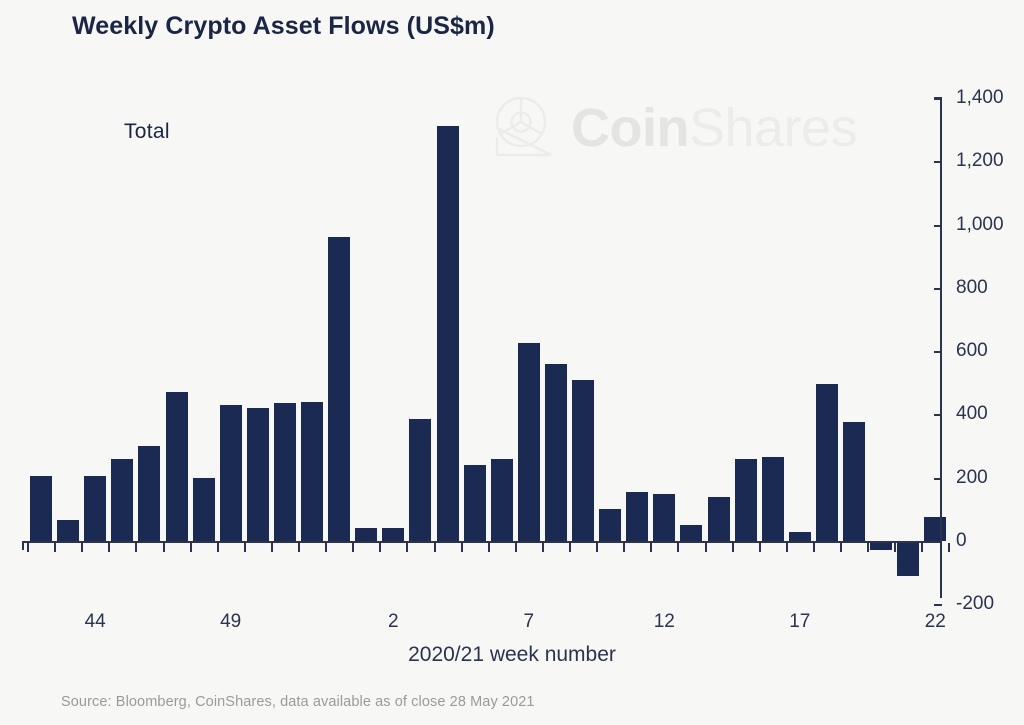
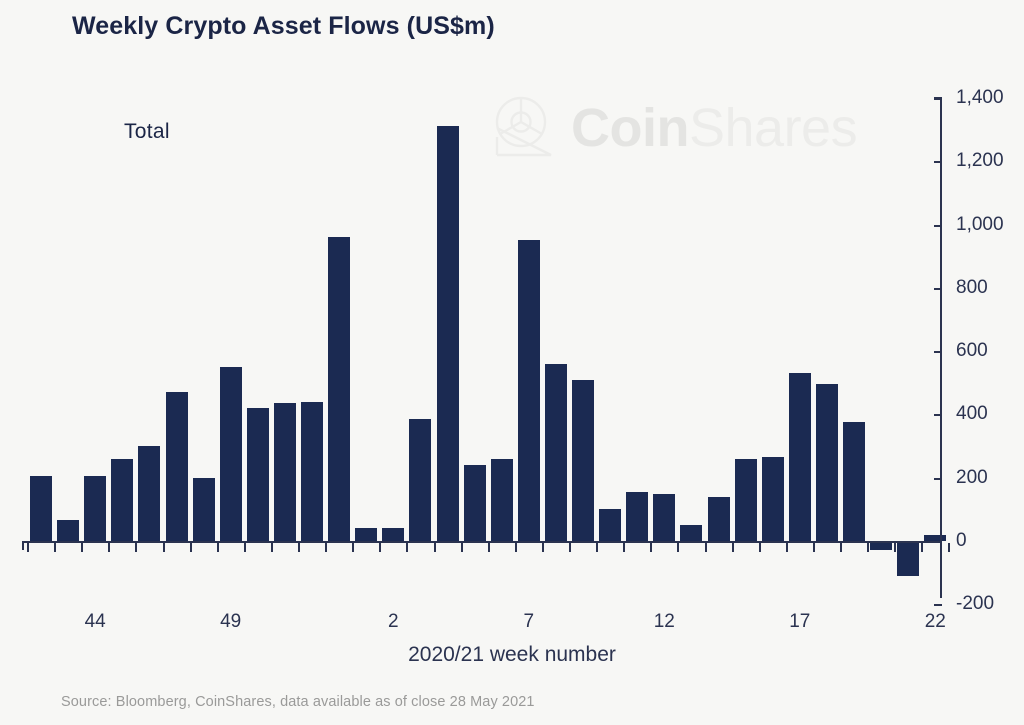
49: 430 -> 550
7: 620 -> 950
17: 30 -> 530
22: 80 -> 20
